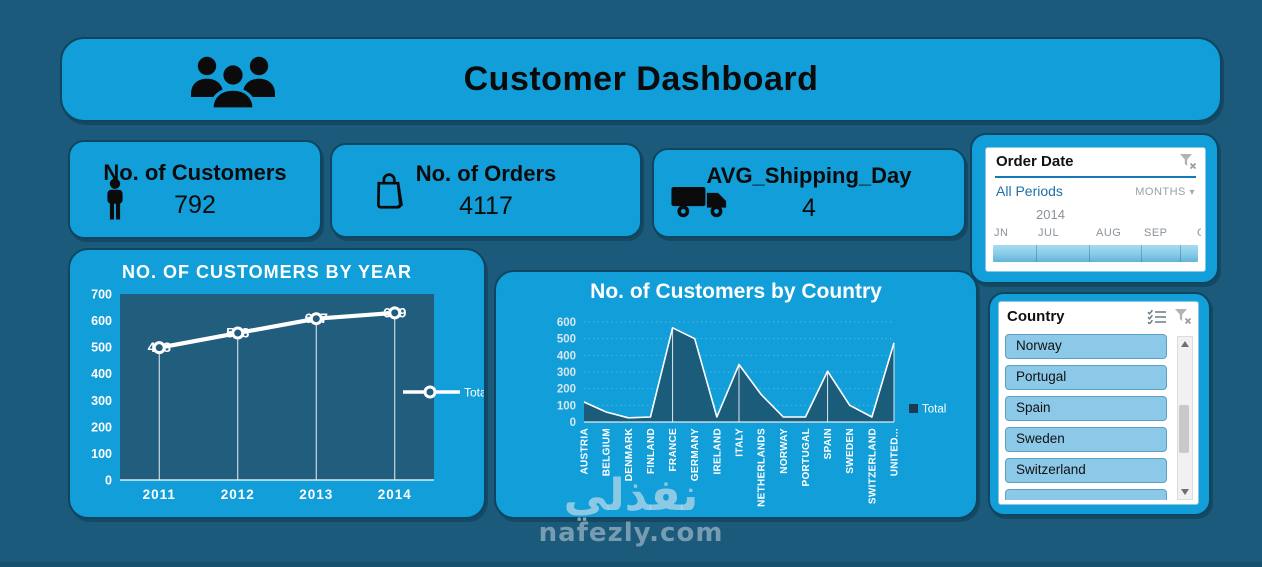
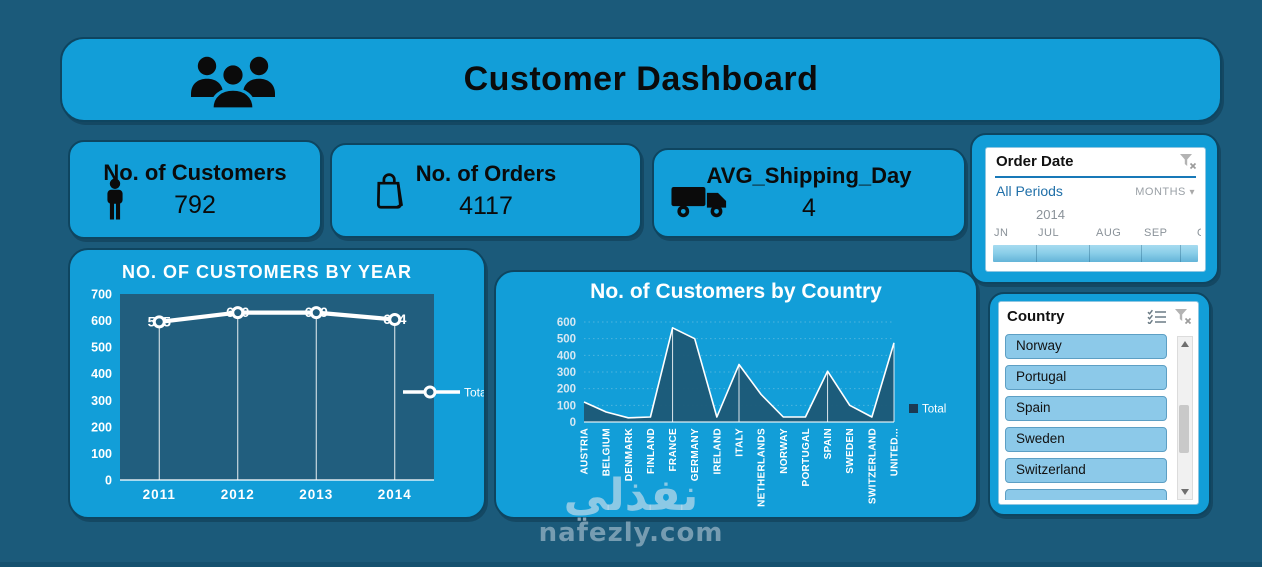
NO. OF CUSTOMERS BY YEAR/2011: 498 -> 595
NO. OF CUSTOMERS BY YEAR/2012: 553 -> 630
NO. OF CUSTOMERS BY YEAR/2013: 607 -> 630
NO. OF CUSTOMERS BY YEAR/2014: 629 -> 604
